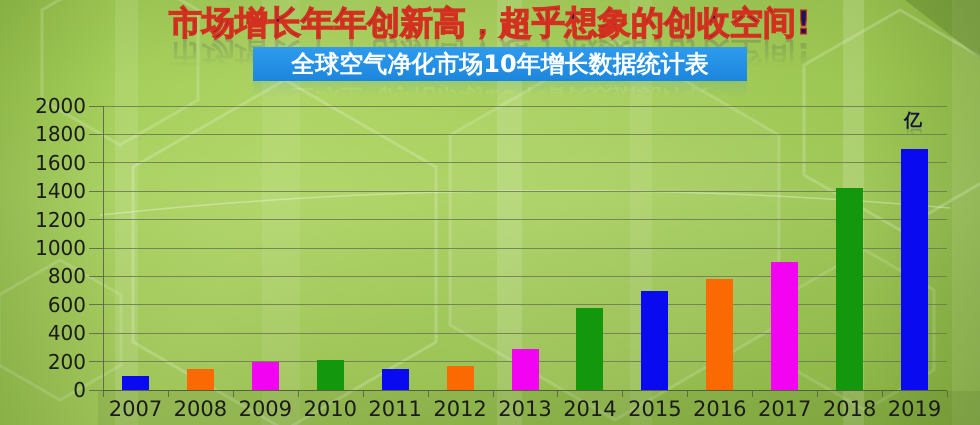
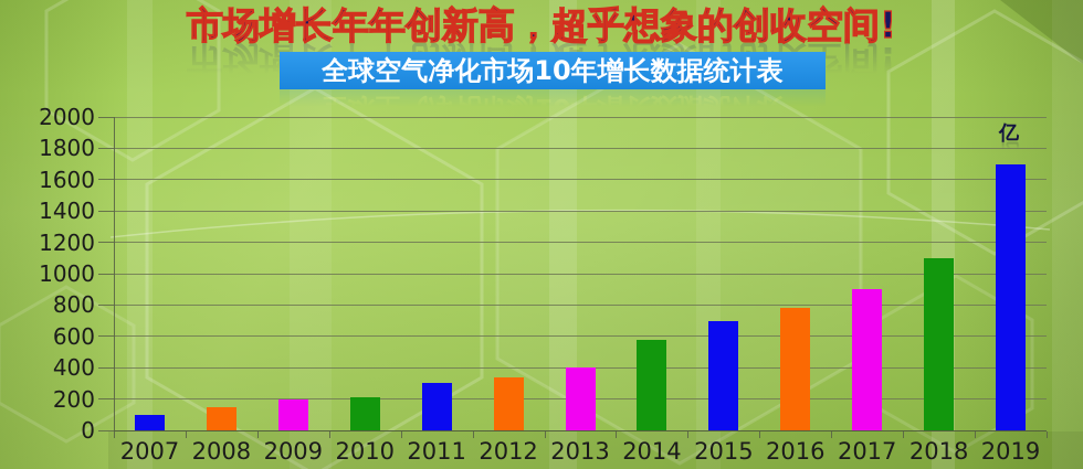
2011: 150 -> 300
2012: 170 -> 340
2013: 290 -> 400
2018: 1420 -> 1100
